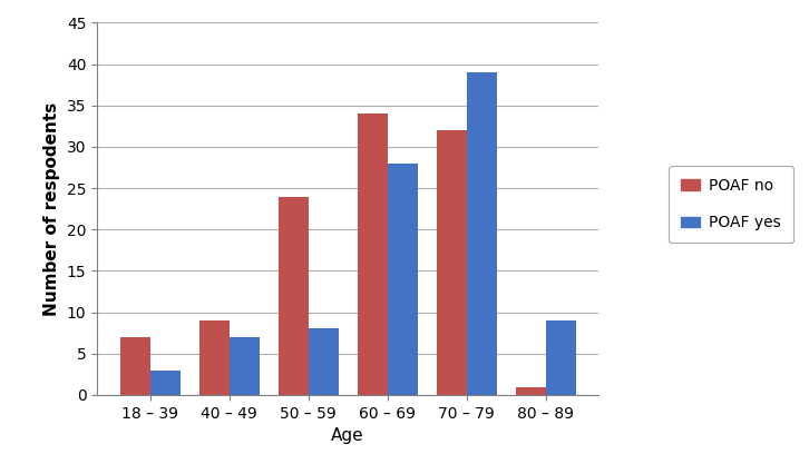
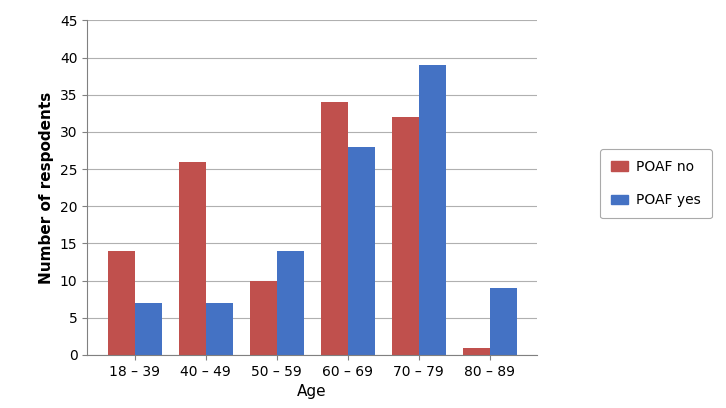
POAF no/18 – 39: 7 -> 14
POAF yes/18 – 39: 3 -> 7
POAF no/40 – 49: 9 -> 26
POAF no/50 – 59: 24 -> 10
POAF yes/50 – 59: 8 -> 14
